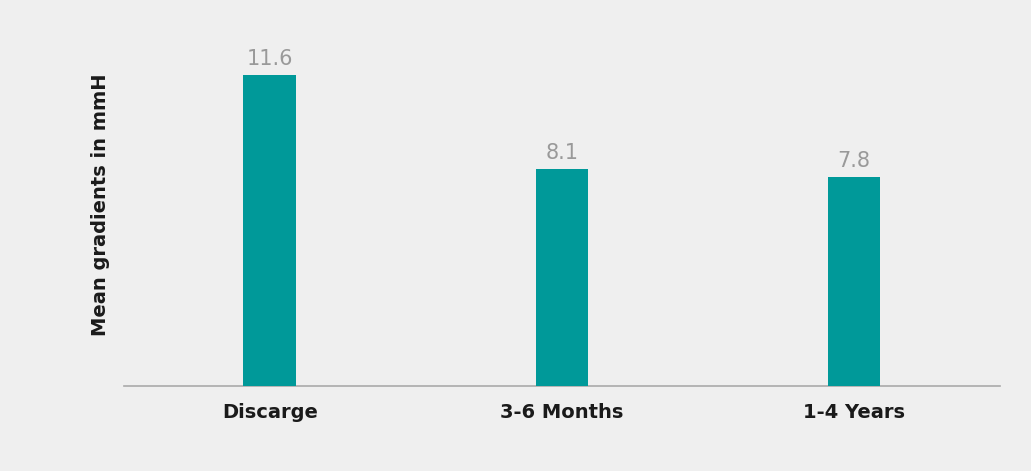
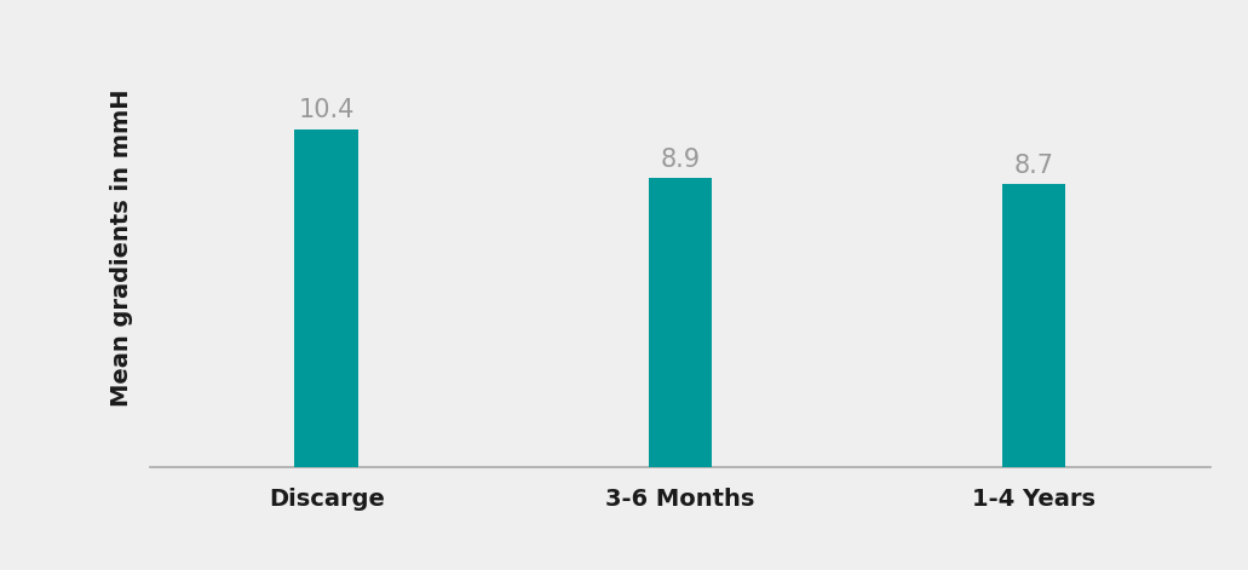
Discarge: 11.6 -> 10.4
3-6 Months: 8.1 -> 8.9
1-4 Years: 7.8 -> 8.7
